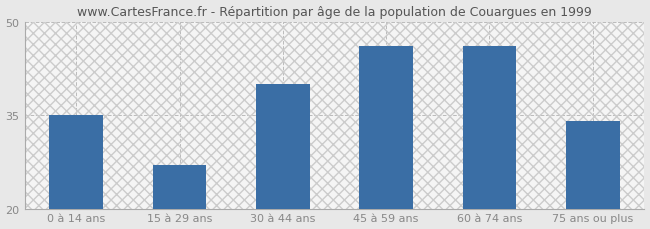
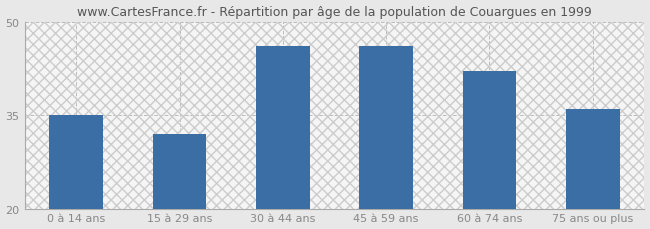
15 à 29 ans: 27 -> 32
30 à 44 ans: 40 -> 46
60 à 74 ans: 46 -> 42
75 ans ou plus: 34 -> 36
